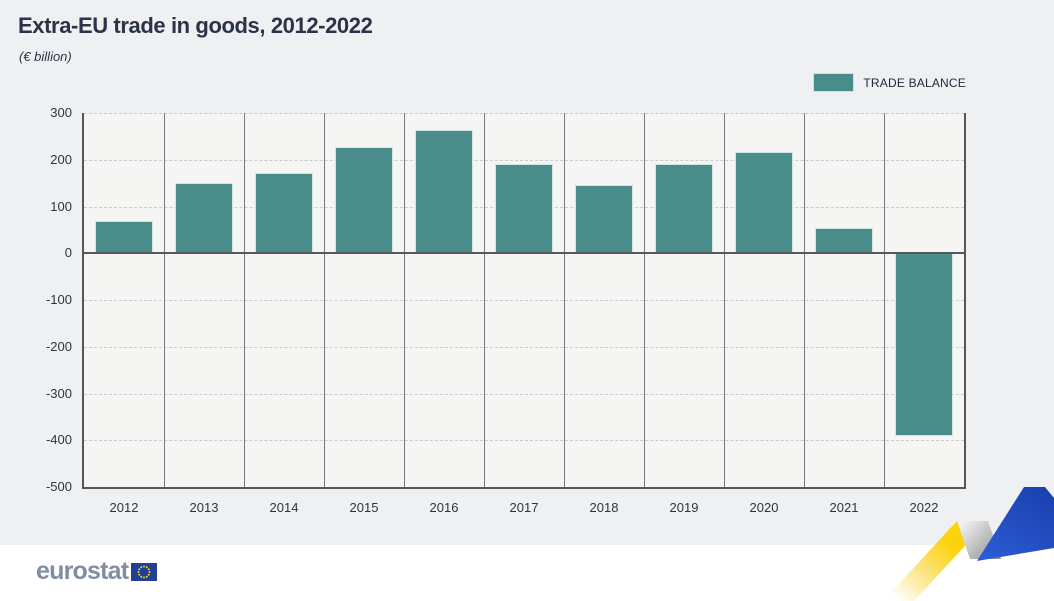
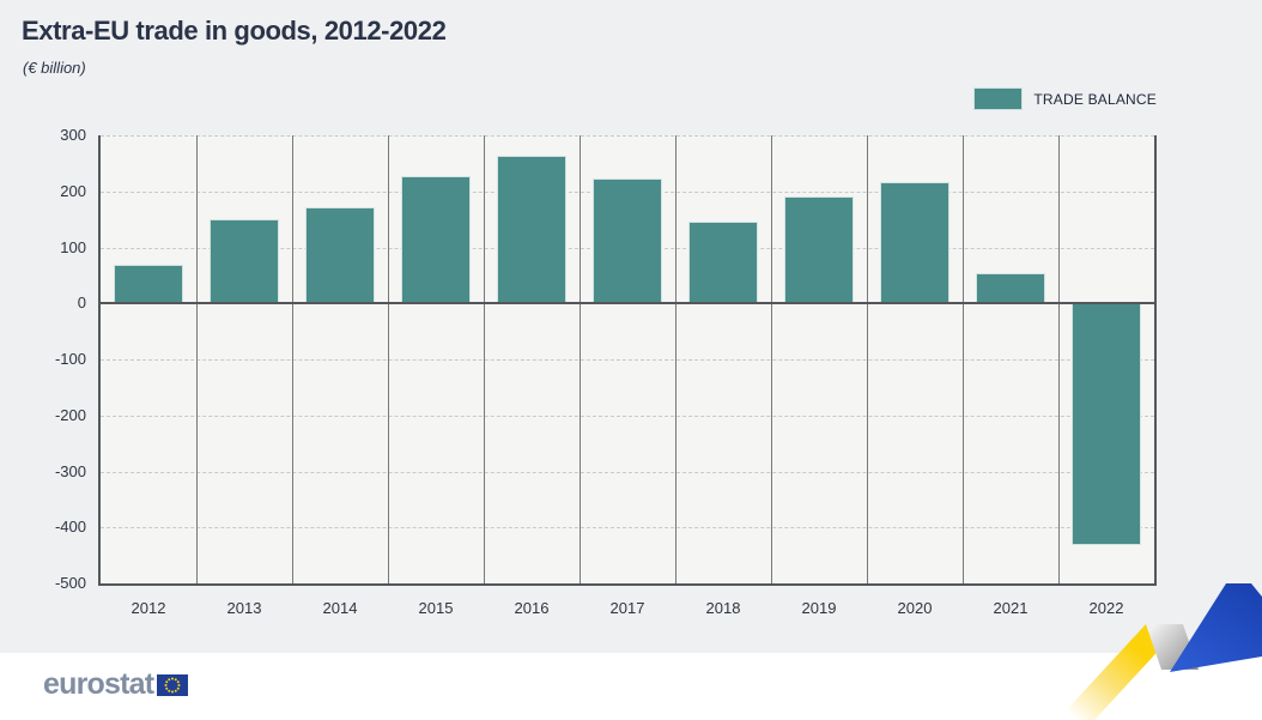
2017: 190 -> 220
2022: -390 -> -430
